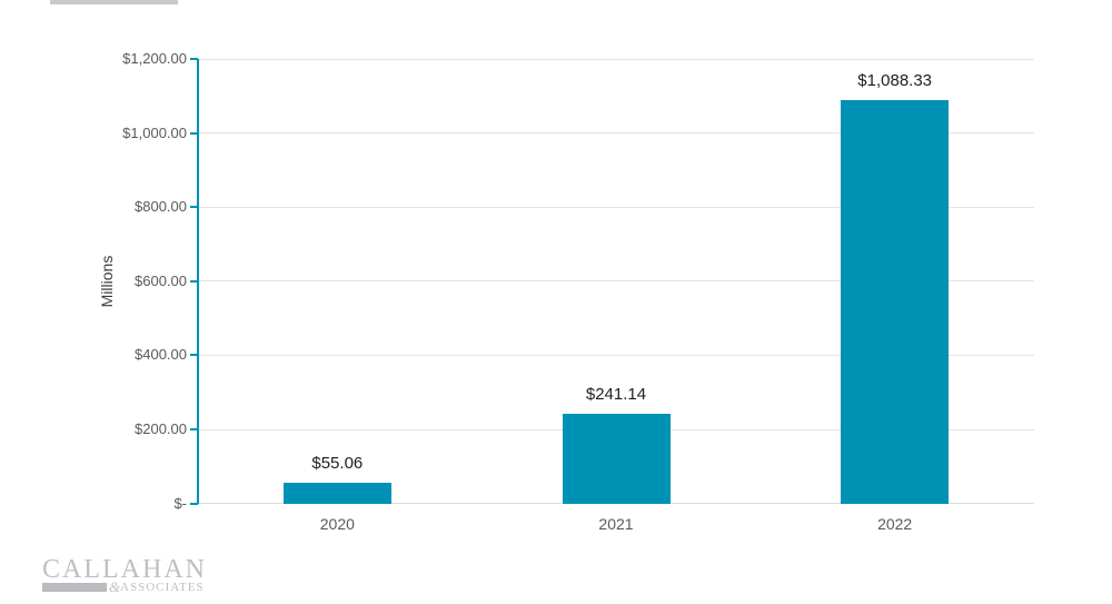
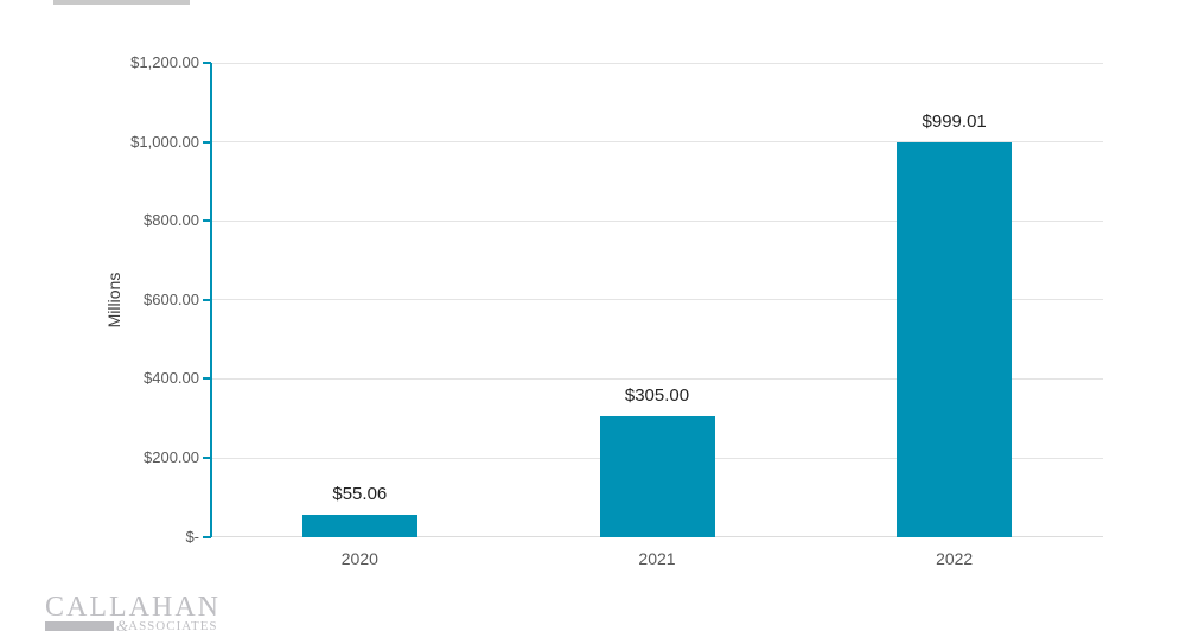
2021: $241.14 -> $305.00
2022: $1,088.33 -> $999.01
